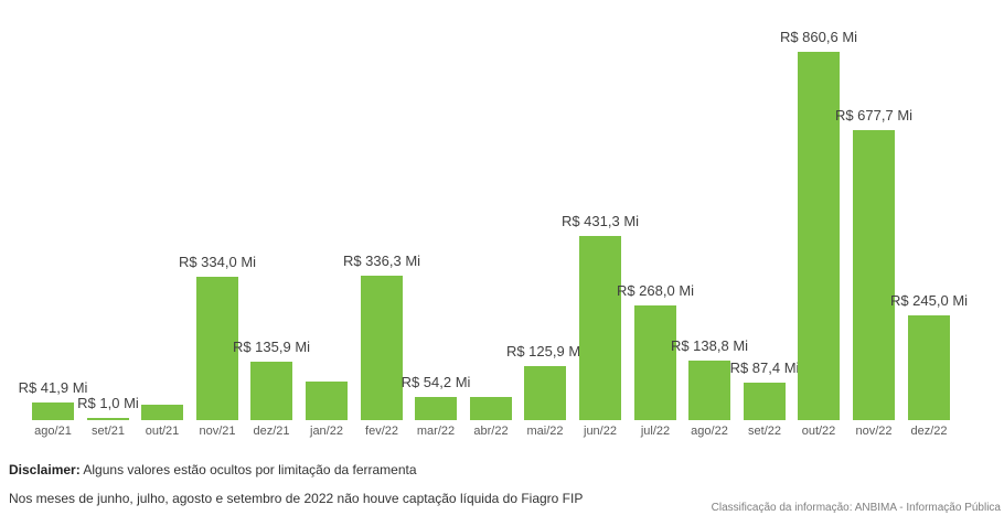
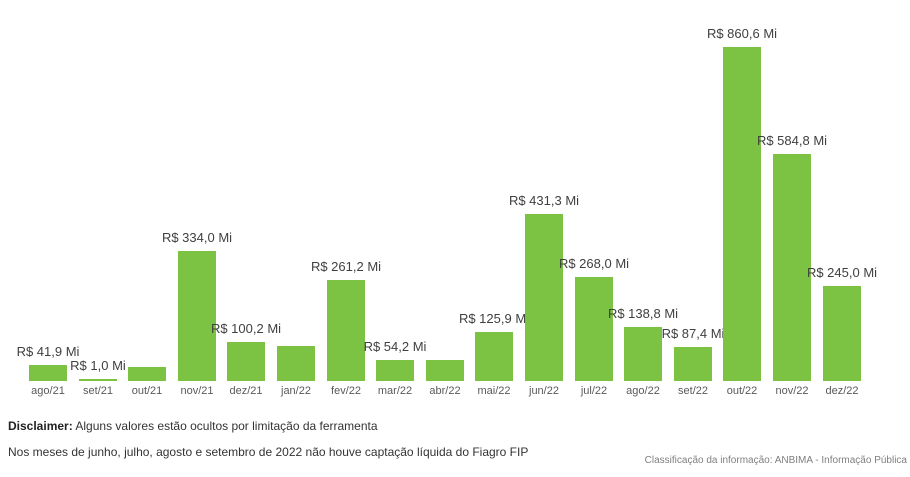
dez/21: 135,9 -> 100,2
fev/22: 336,3 -> 261,2
nov/22: 677,7 -> 584,8
